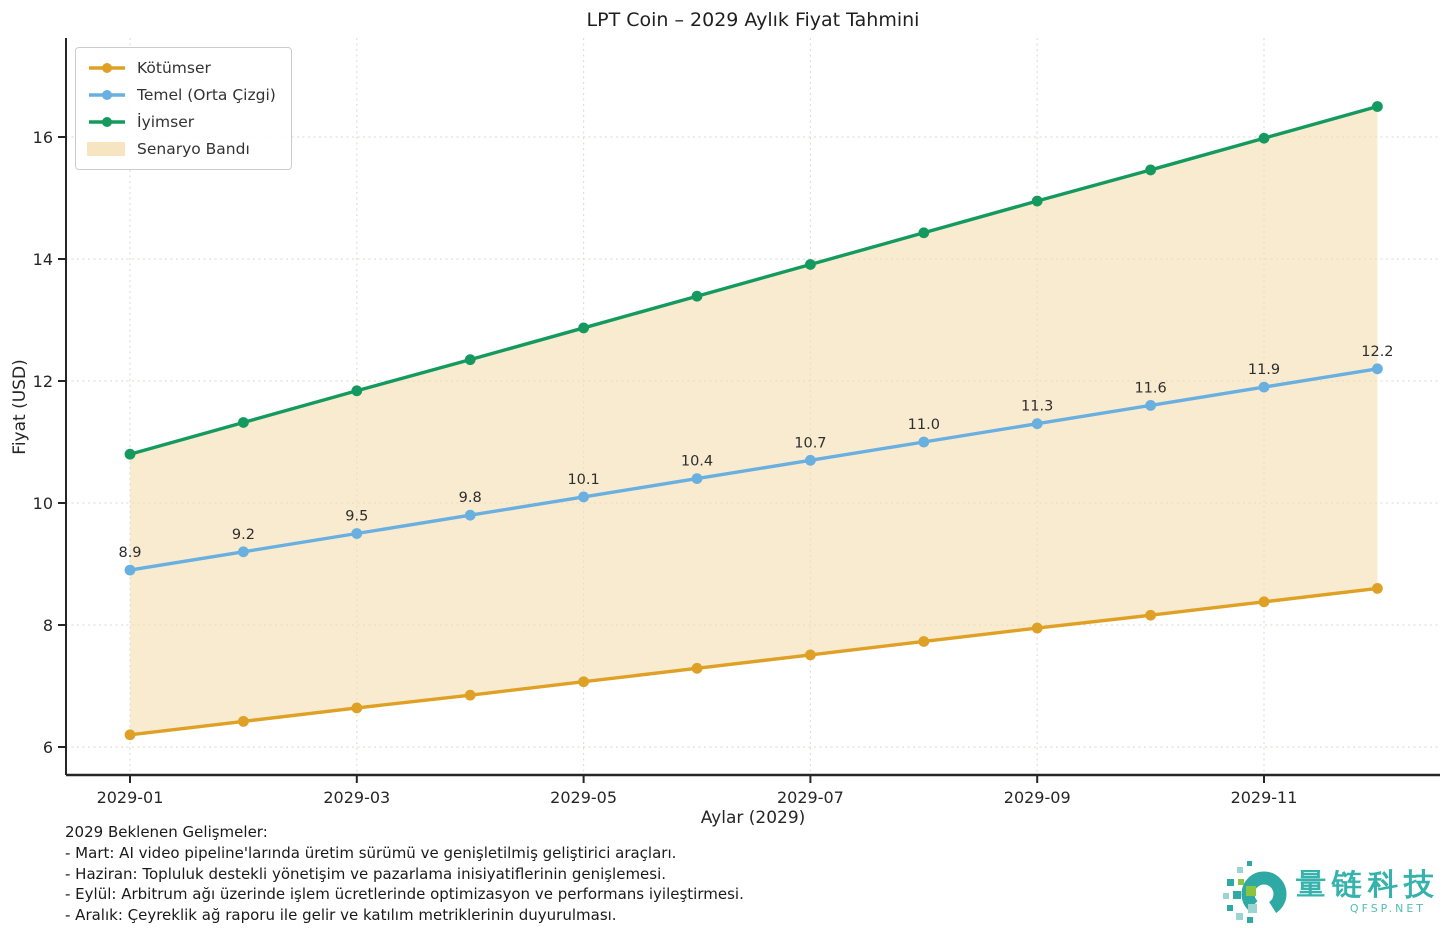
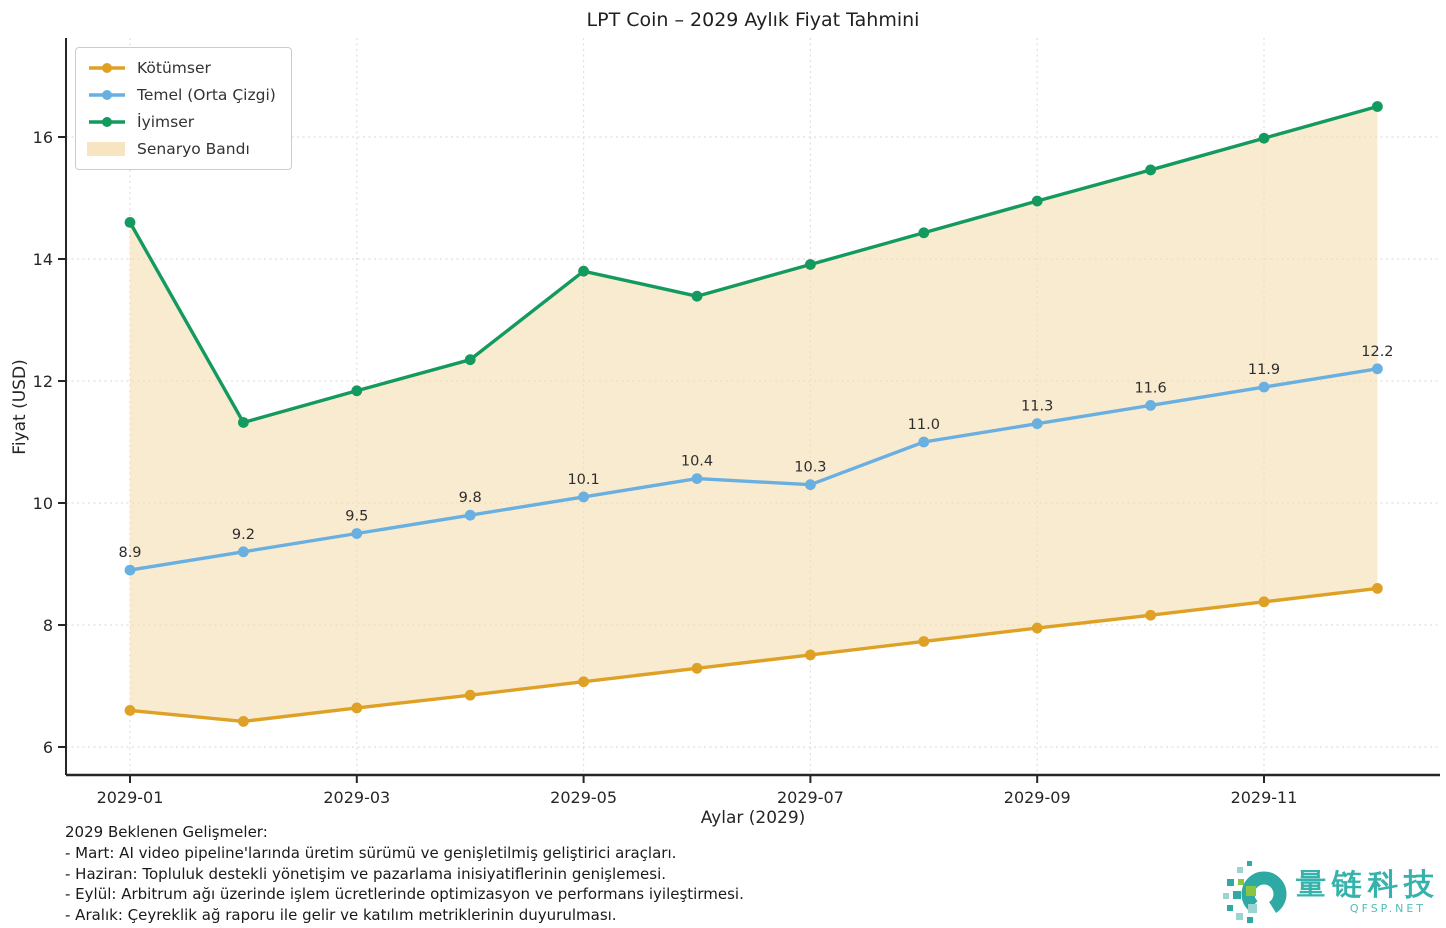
Kötümser/2029-01: 6.2 -> 6.6
İyimser/2029-01: 10.8 -> 14.6
İyimser/2029-05: 12.9 -> 13.8
Temel (Orta Çizgi)/2029-07: 10.7 -> 10.3
